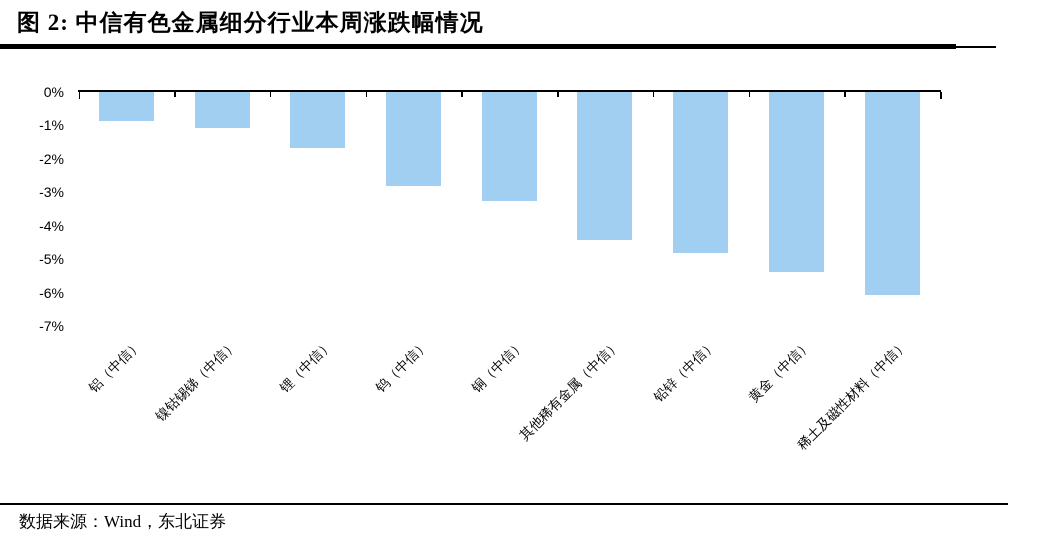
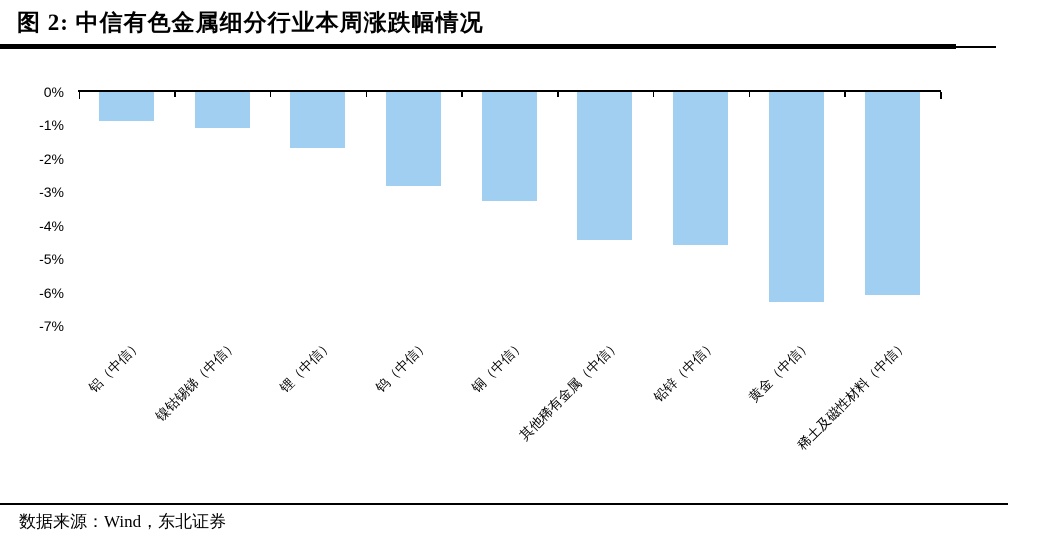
铅锌（中信）: -4.8% -> -4.6%
黄金（中信）: -5.4% -> -6.3%
